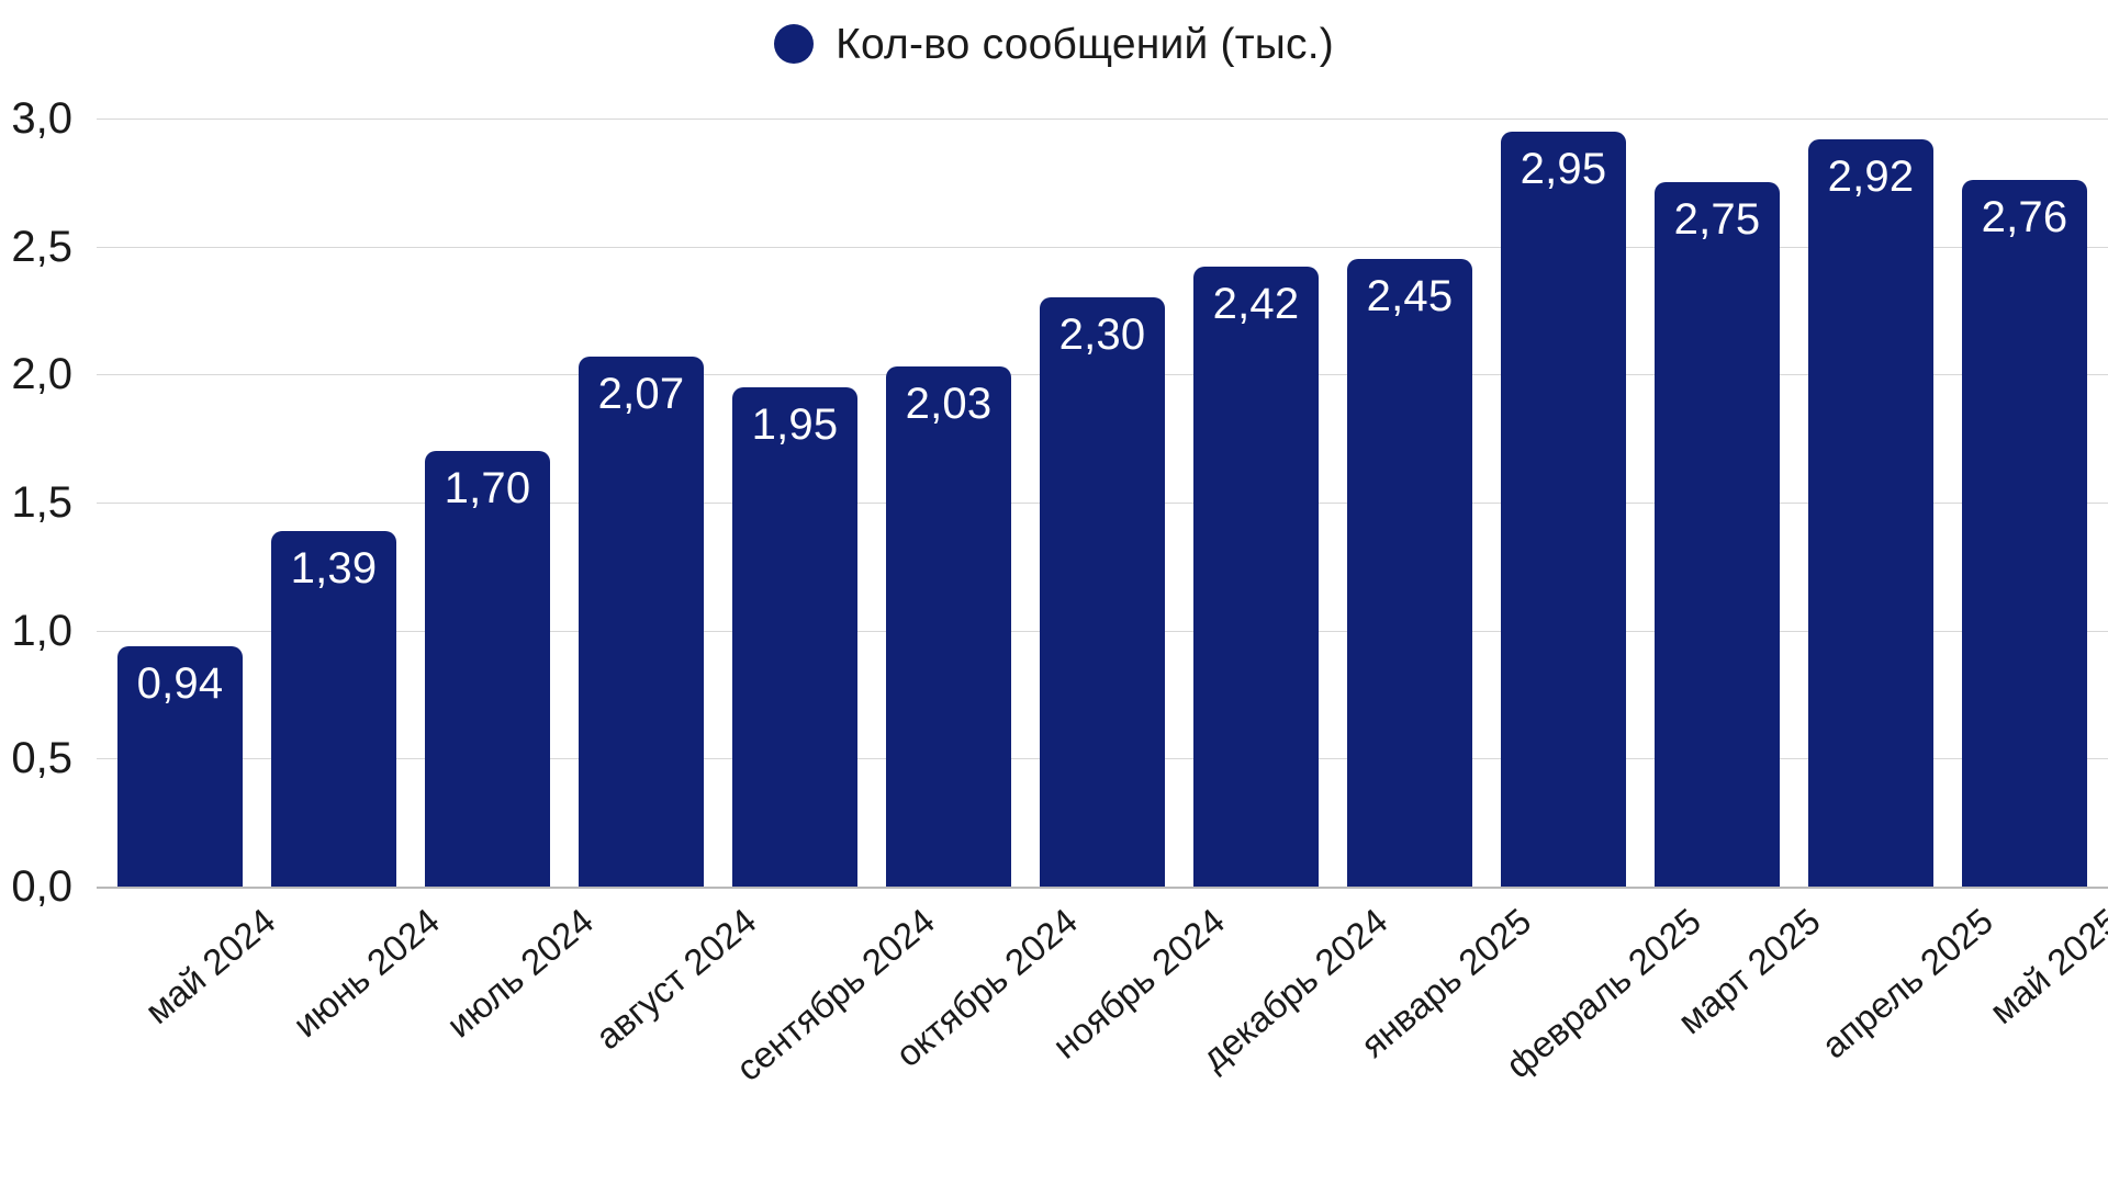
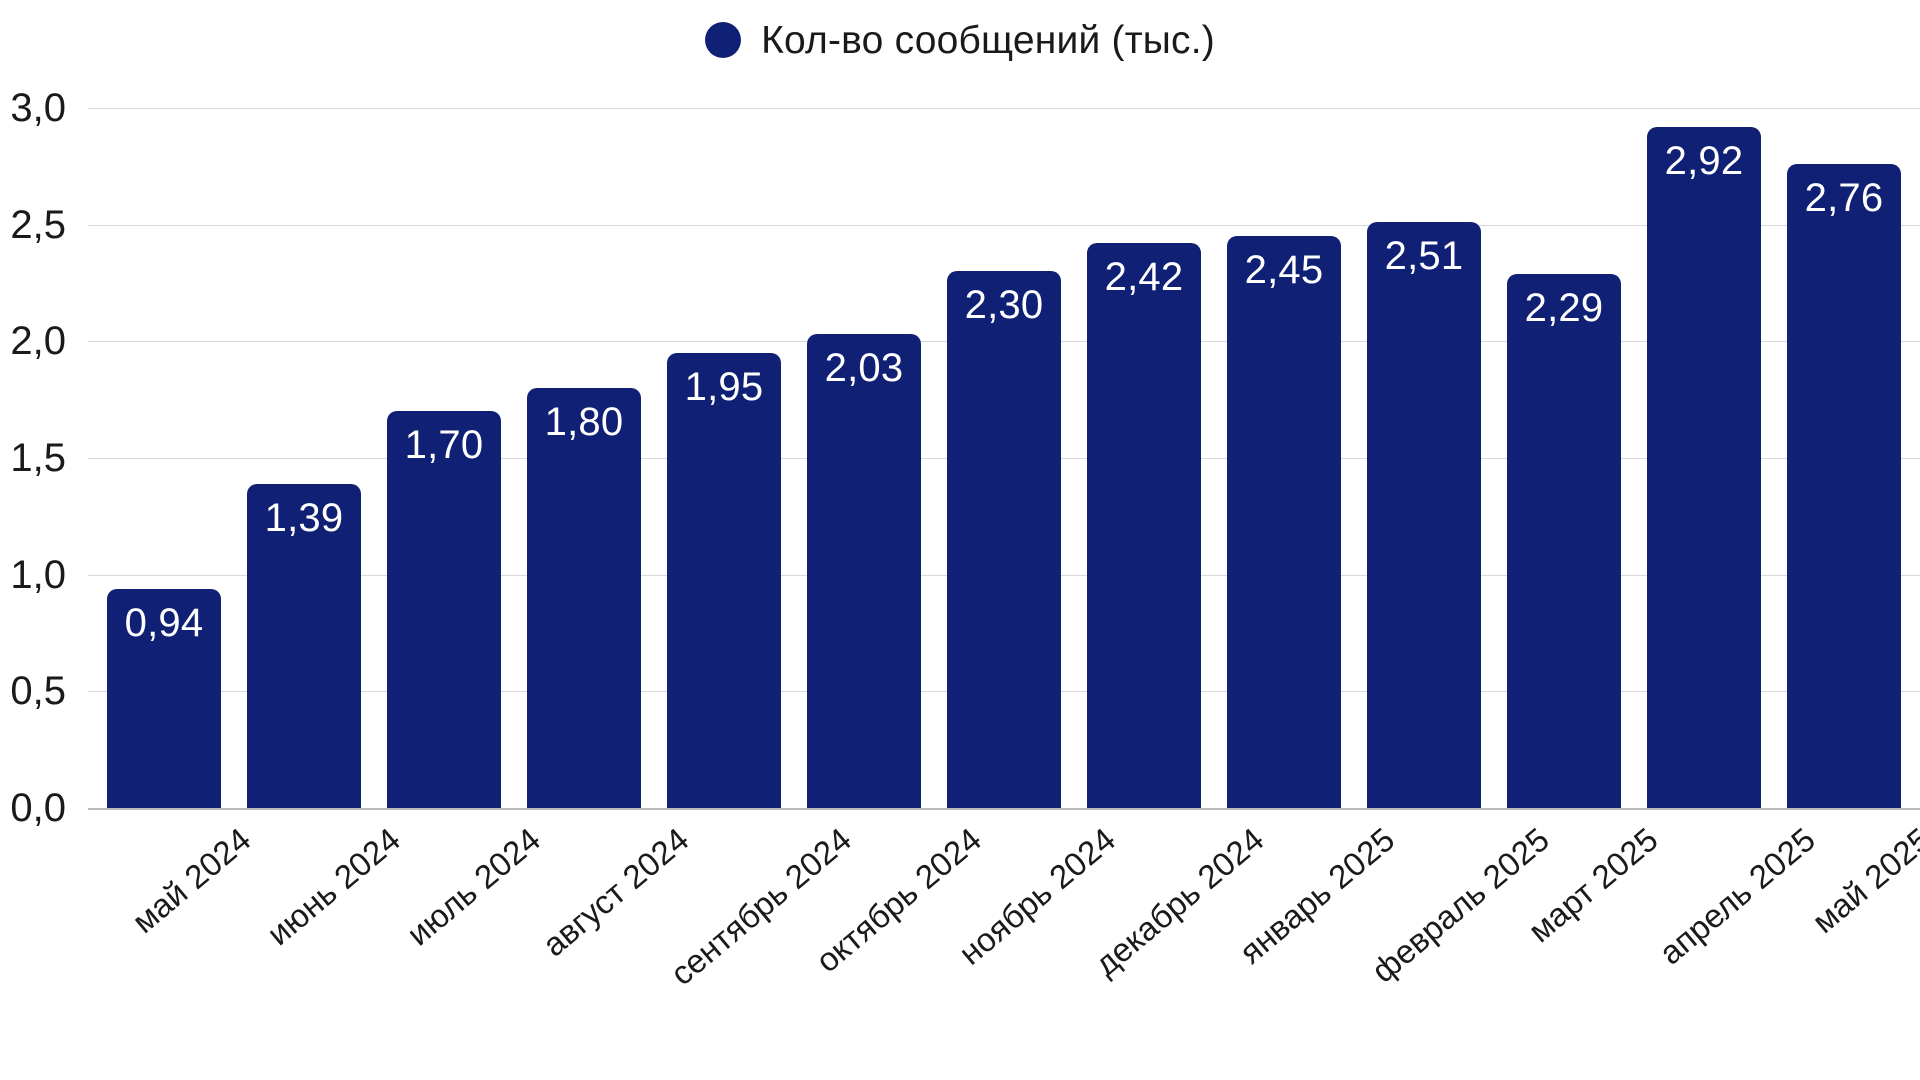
август 2024: 2,07 -> 1,80
февраль 2025: 2,95 -> 2,51
март 2025: 2,75 -> 2,29
